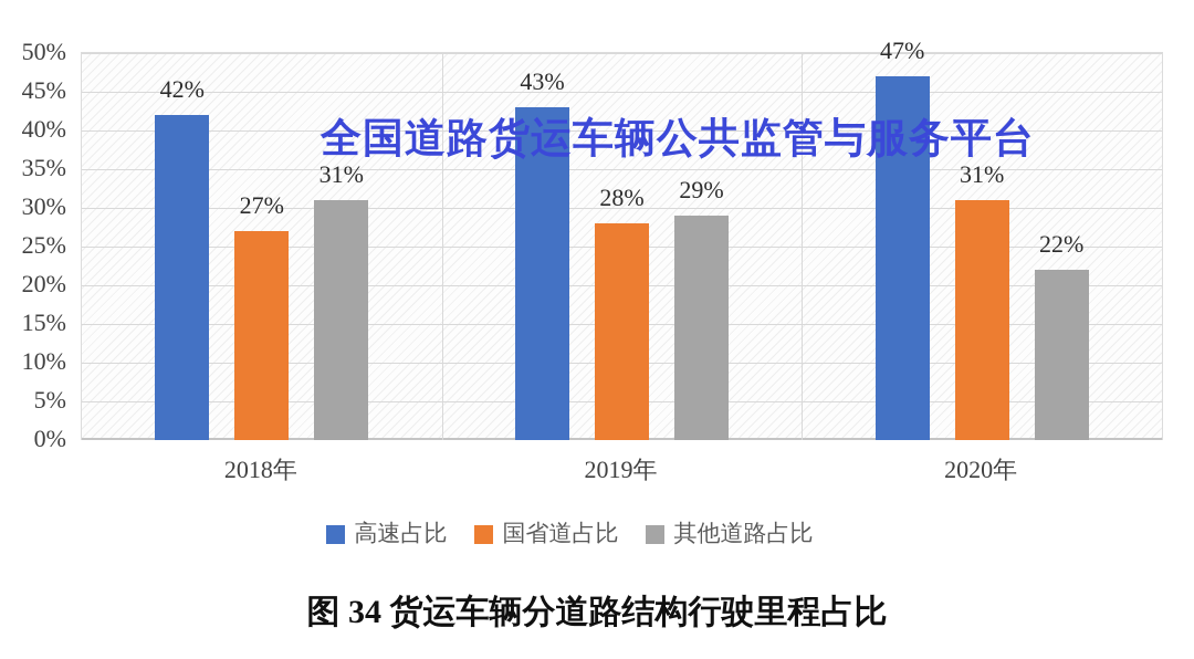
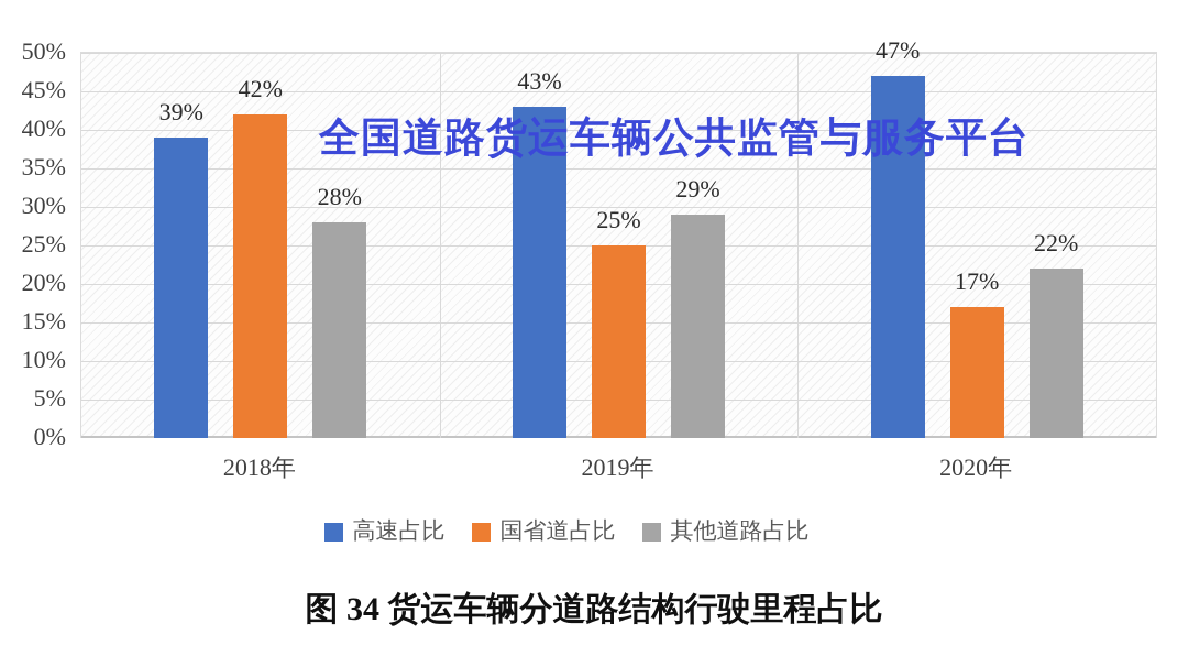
高速占比/2018年: 42% -> 39%
国省道占比/2018年: 27% -> 42%
其他道路占比/2018年: 31% -> 28%
国省道占比/2019年: 28% -> 25%
国省道占比/2020年: 31% -> 17%
